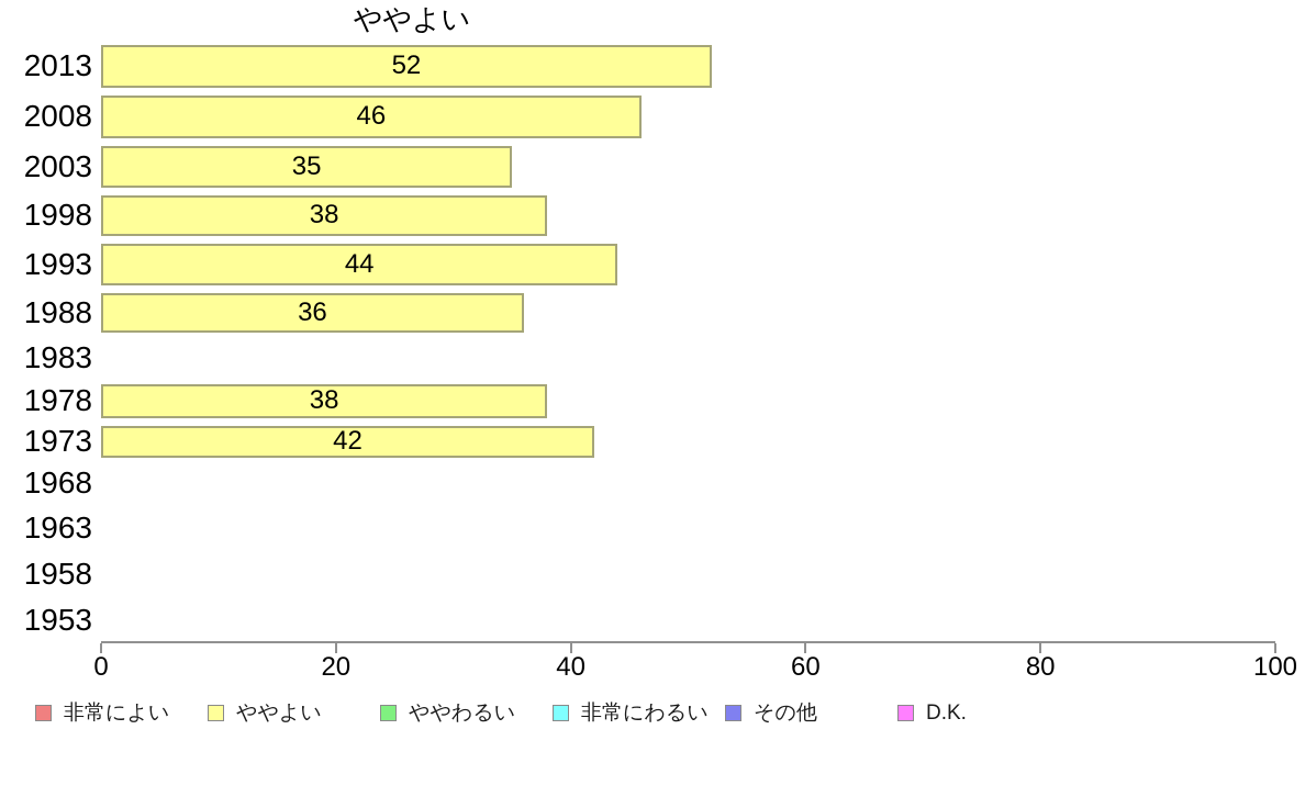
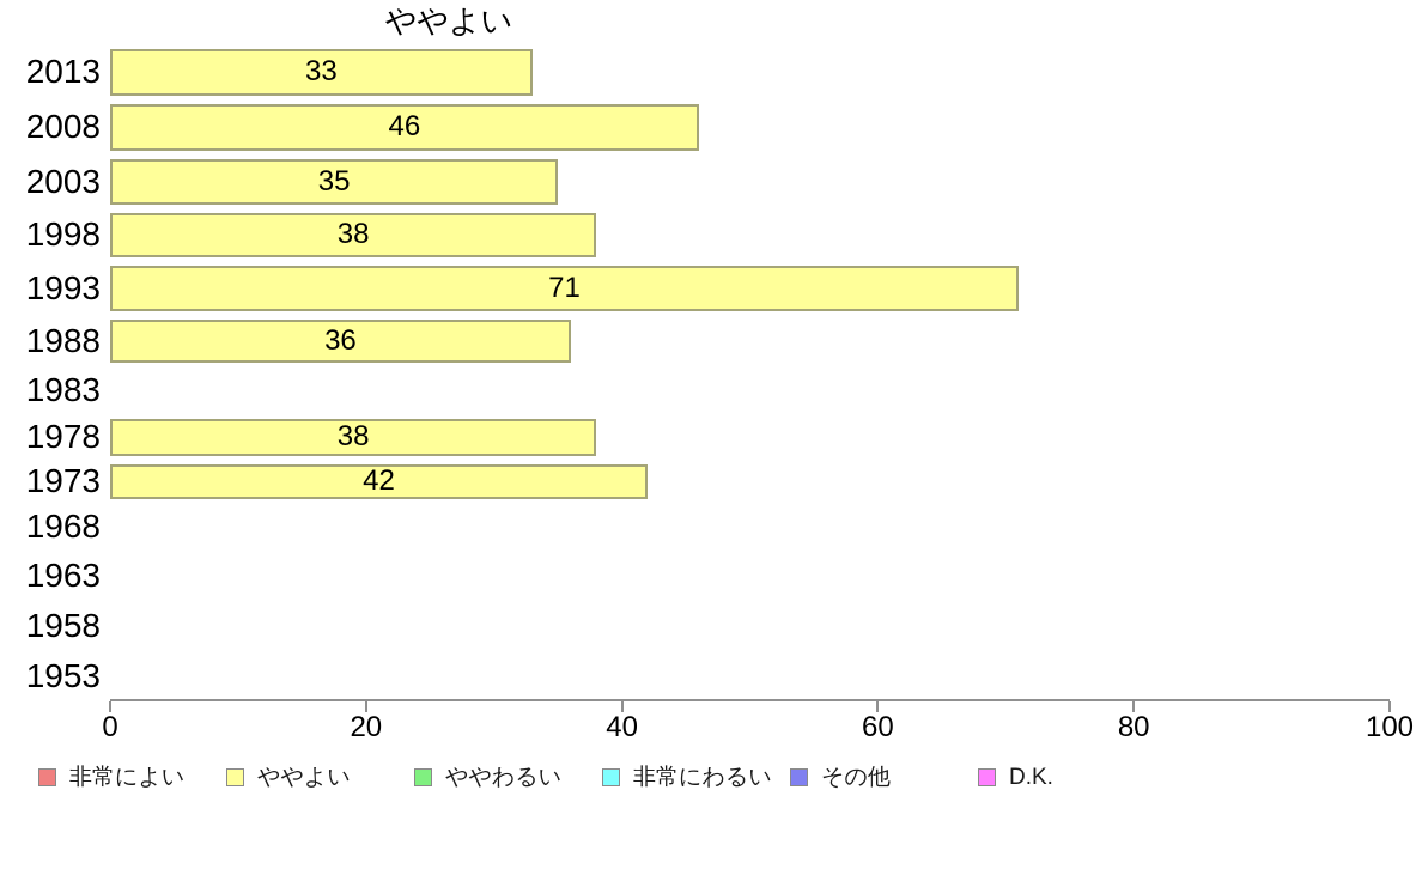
2013: 52 -> 33
1993: 44 -> 71
